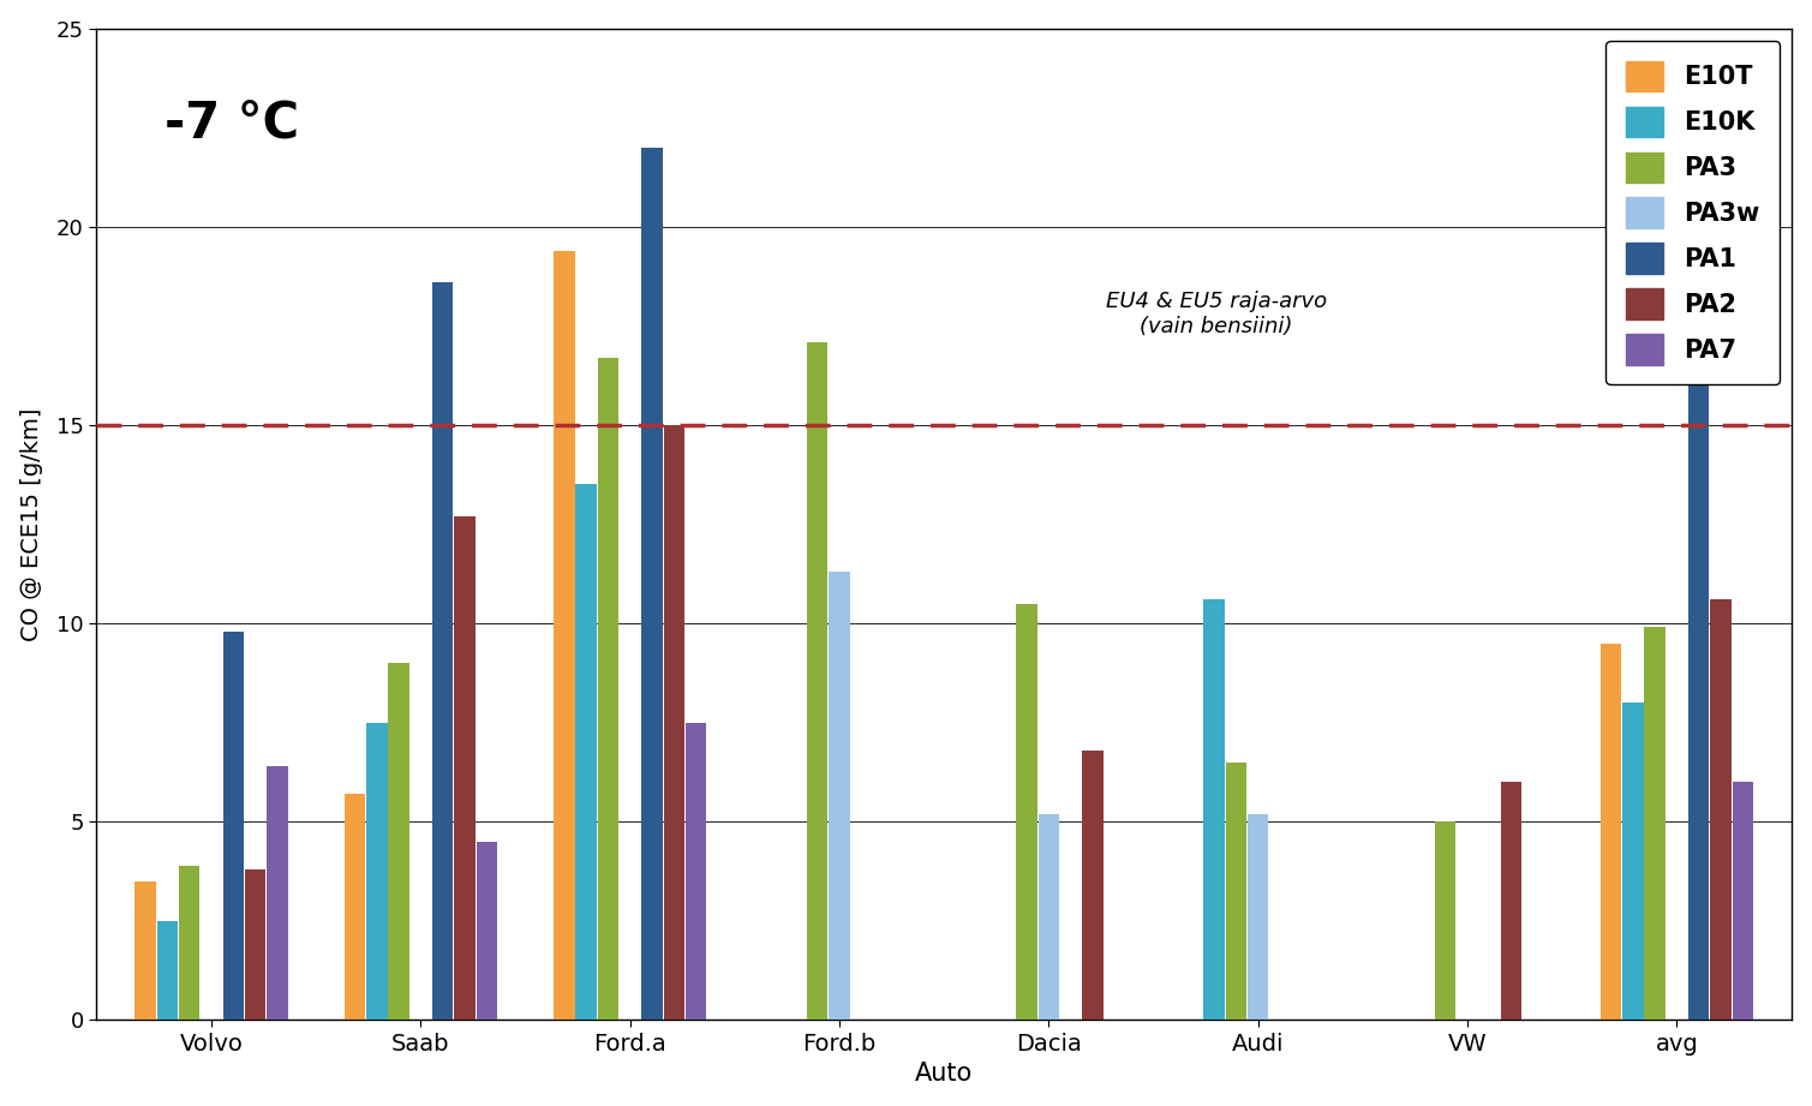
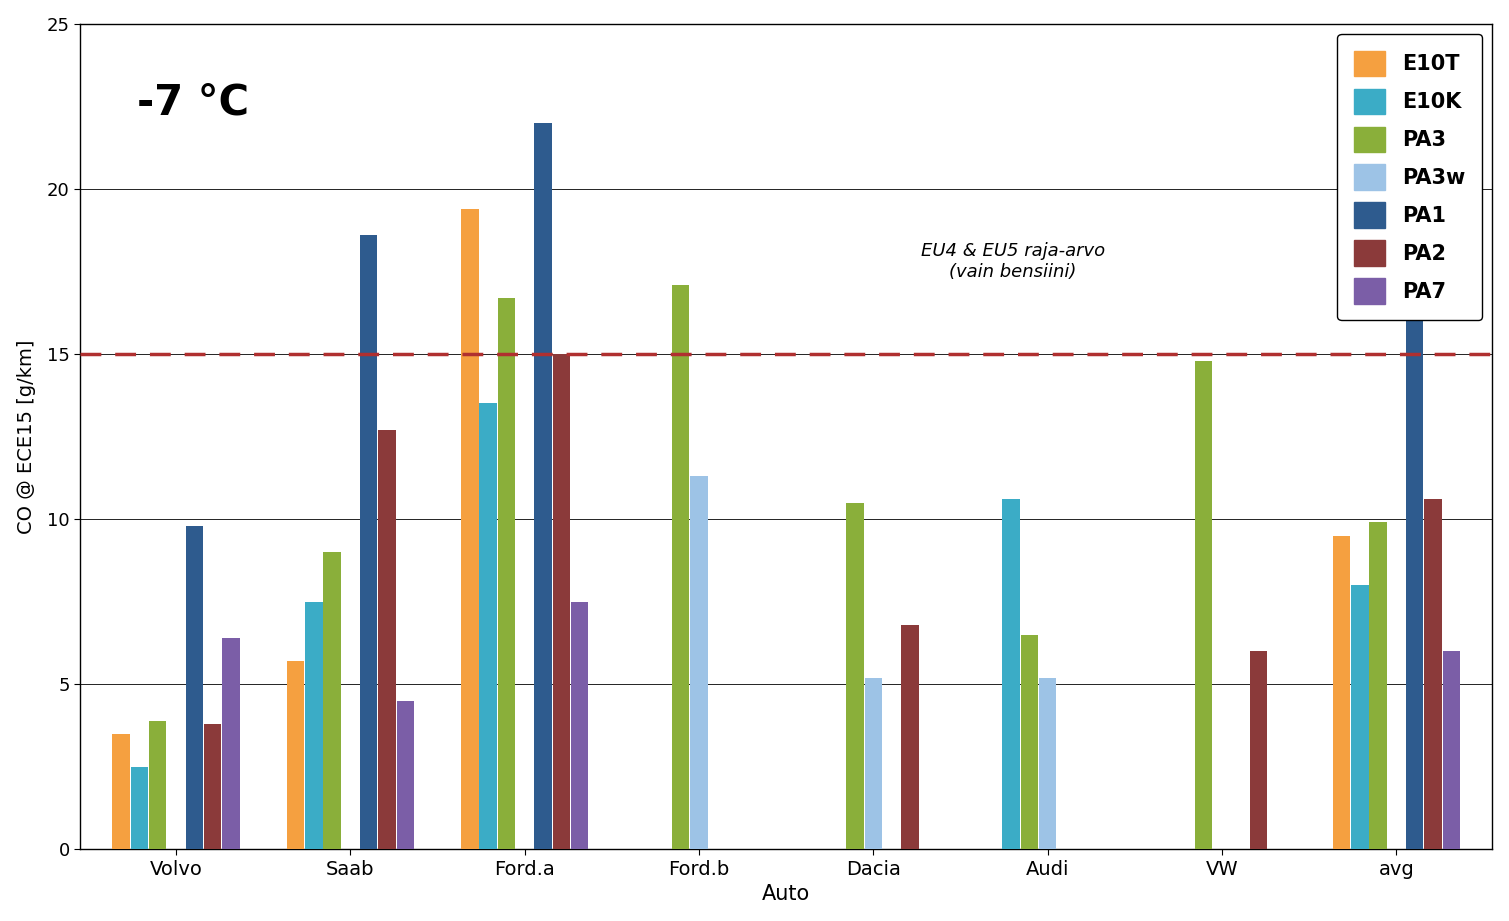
PA3/VW: 5.0 -> 14.8
